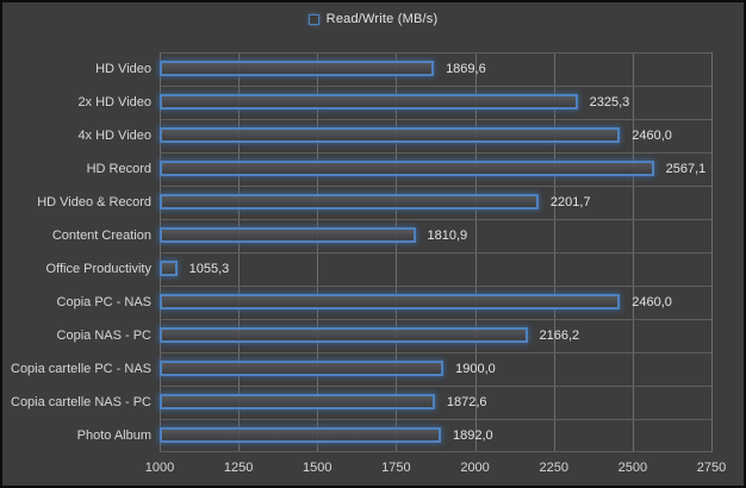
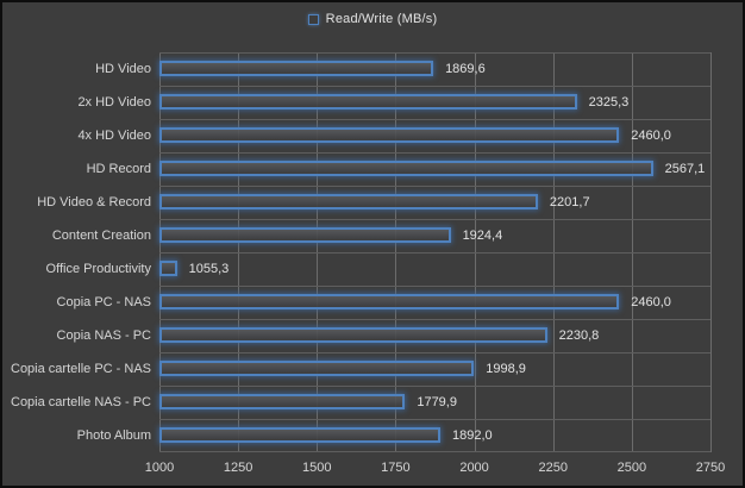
Content Creation: 1810,9 -> 1924,4
Copia NAS - PC: 2166,2 -> 2230,8
Copia cartelle PC - NAS: 1900,0 -> 1998,9
Copia cartelle NAS - PC: 1872,6 -> 1779,9
